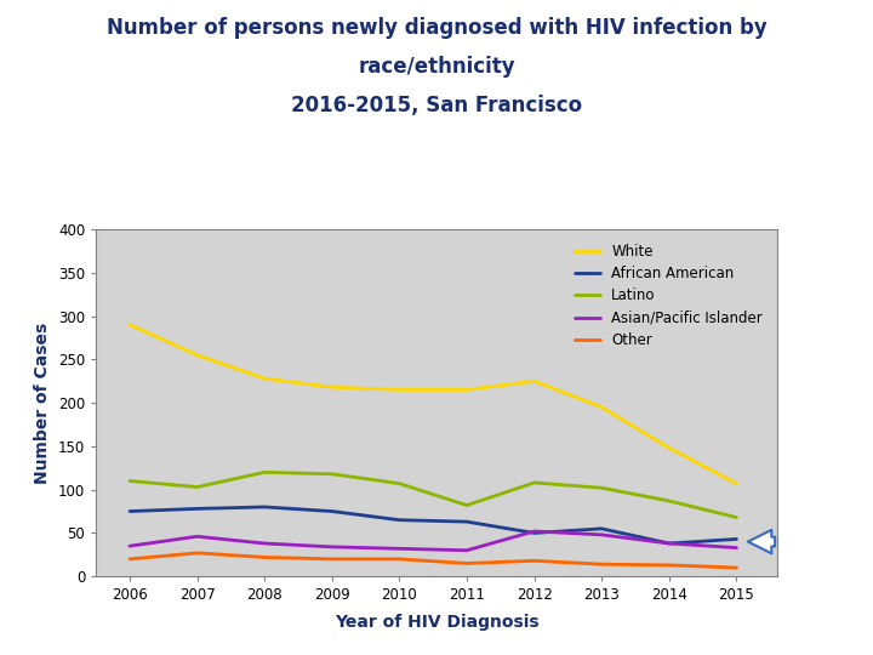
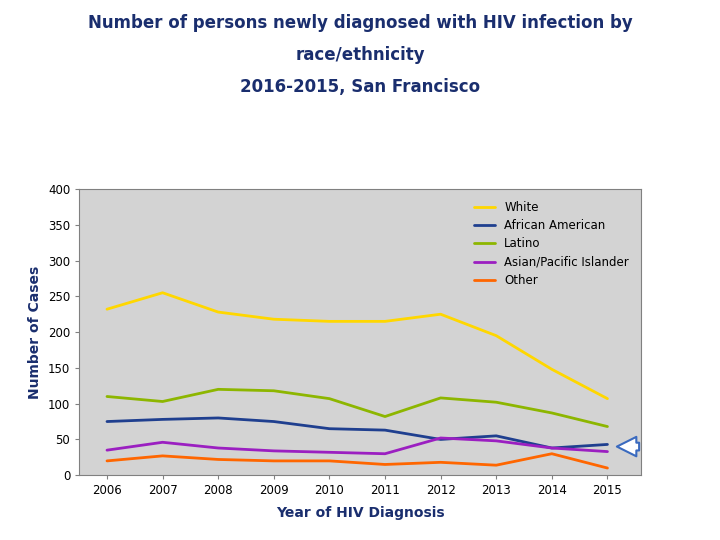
White/2006: 290 -> 232
Other/2014: 13 -> 30
